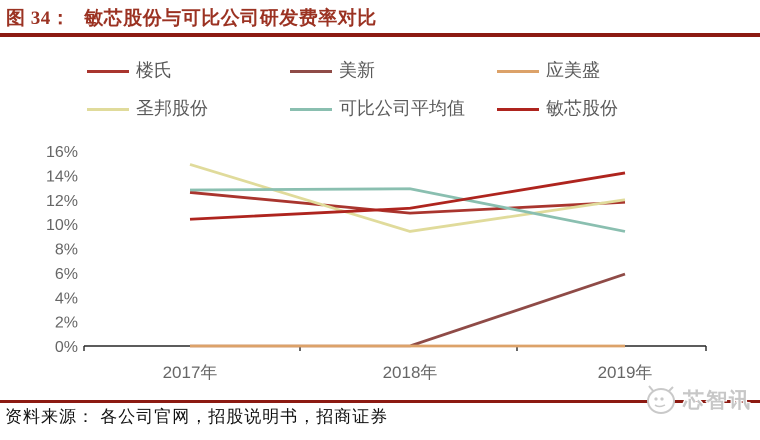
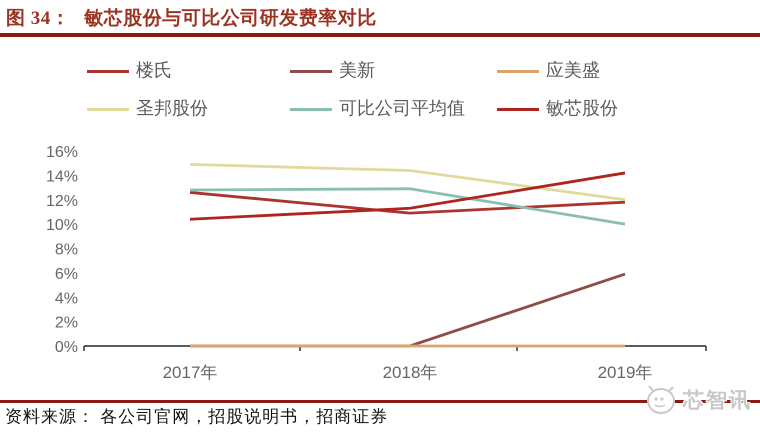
圣邦股份/2018年: 9.4% -> 14.4%
可比公司平均值/2019年: 9.4% -> 10.0%
